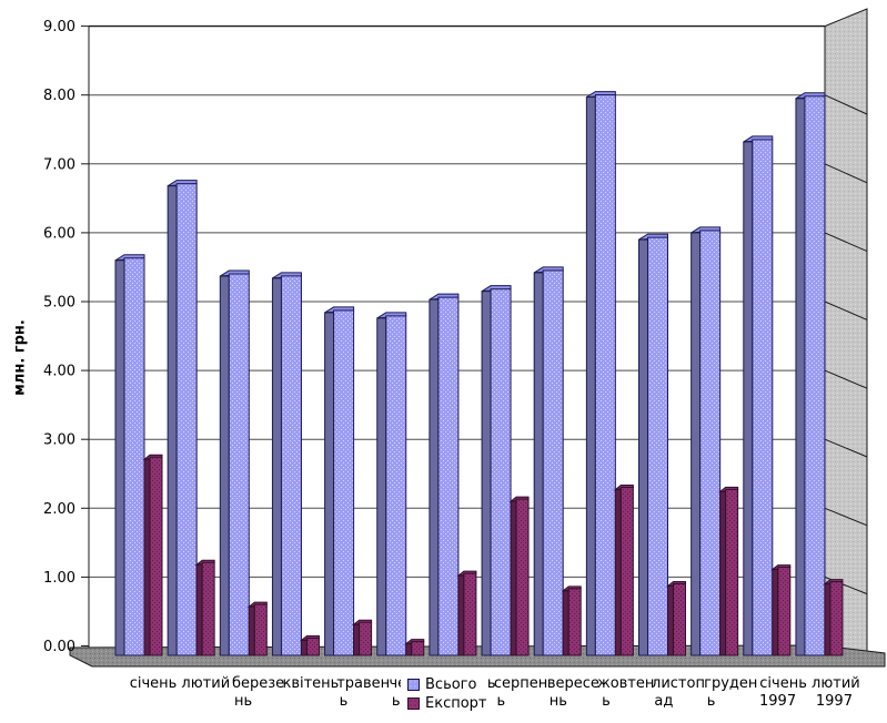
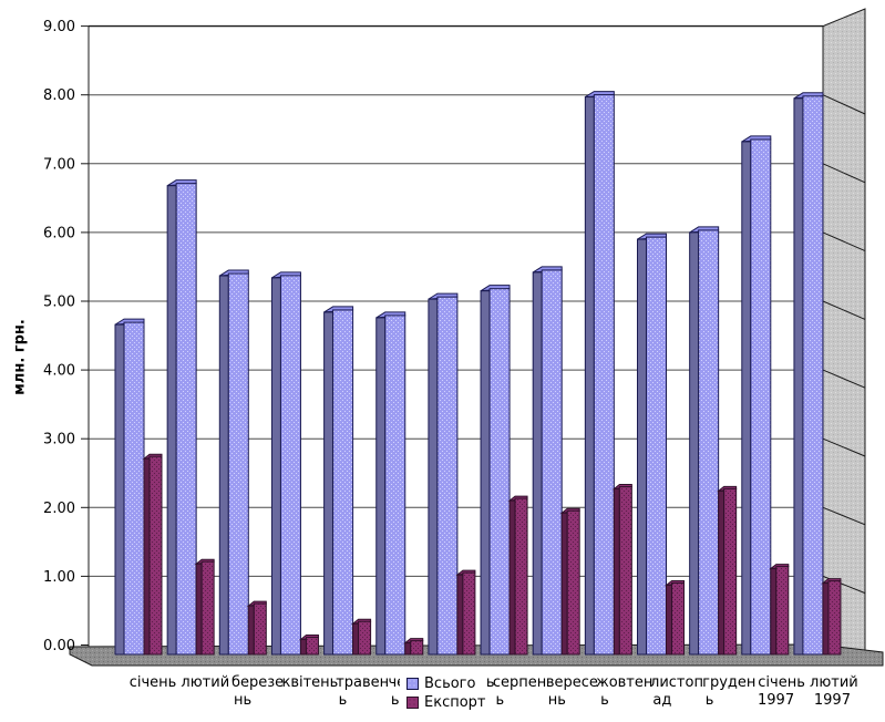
Всього/січень: 5.6 -> 4.7
Експорт/вересень: 0.8 -> 1.9
